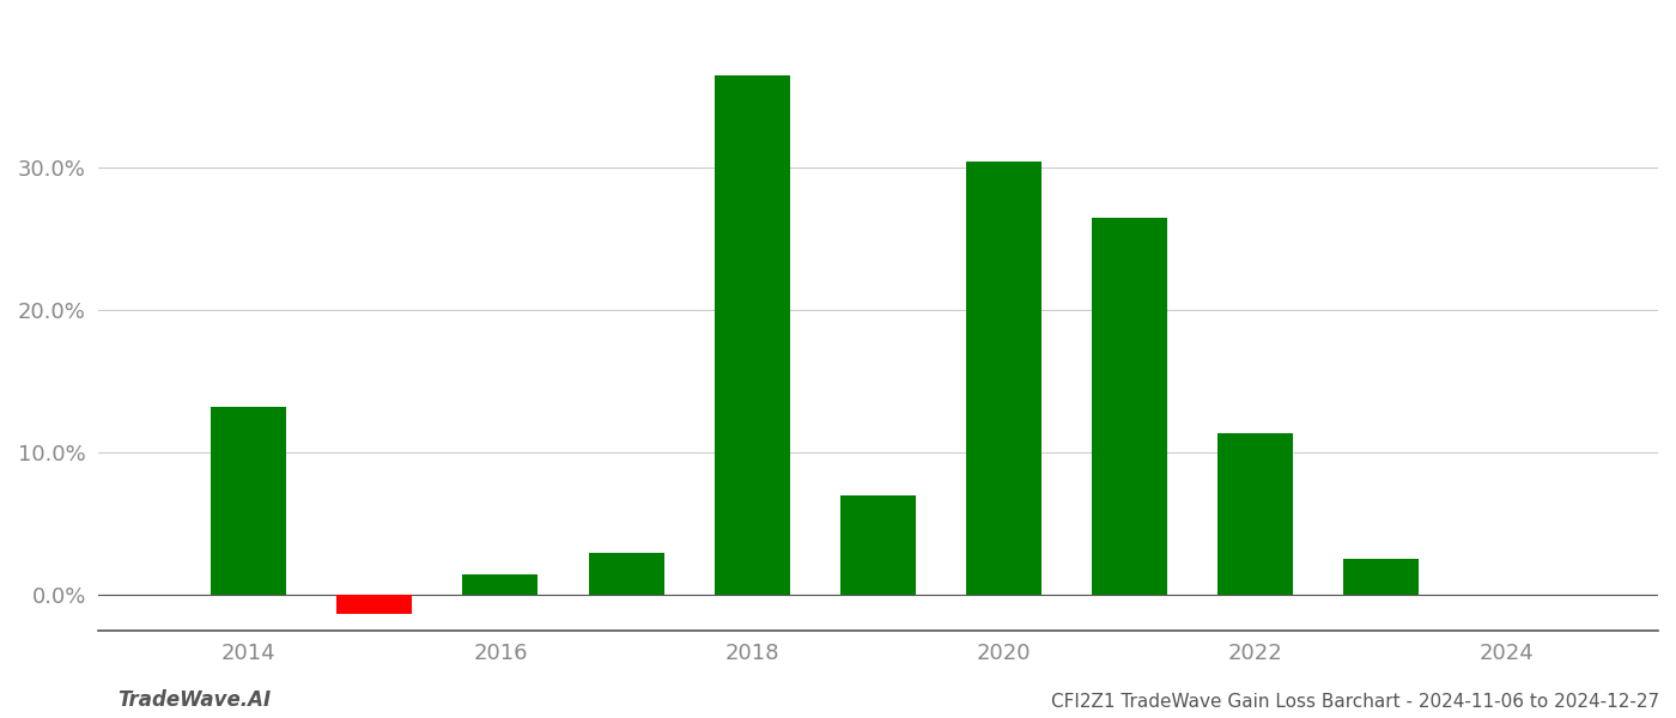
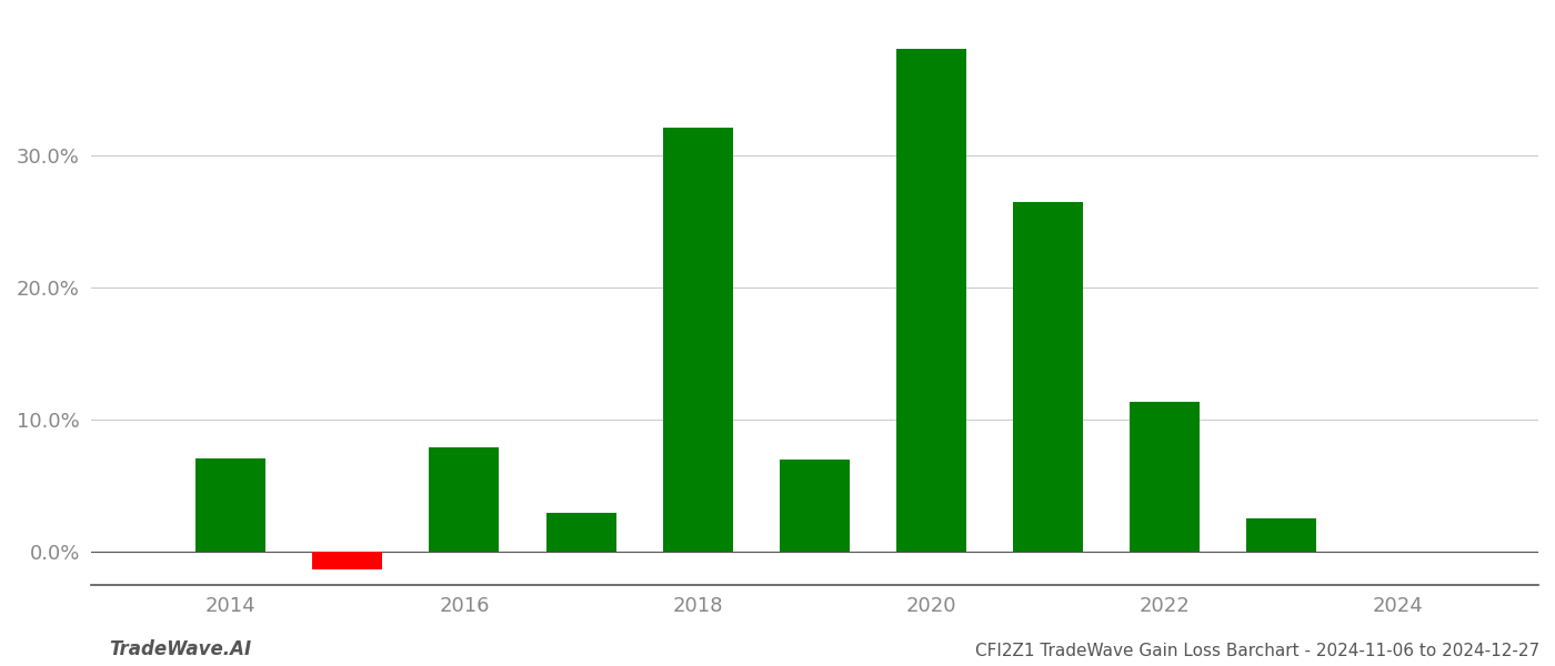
2014: 13.2% -> 7.1%
2016: 1.5% -> 7.9%
2018: 36.5% -> 32.1%
2020: 30.4% -> 38.1%
